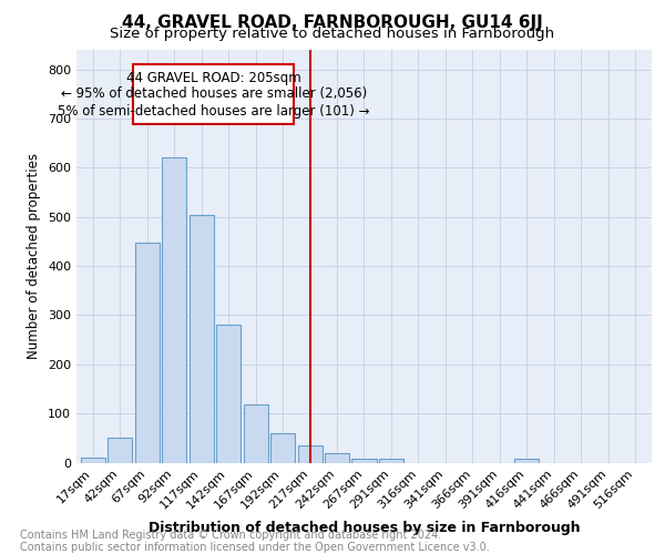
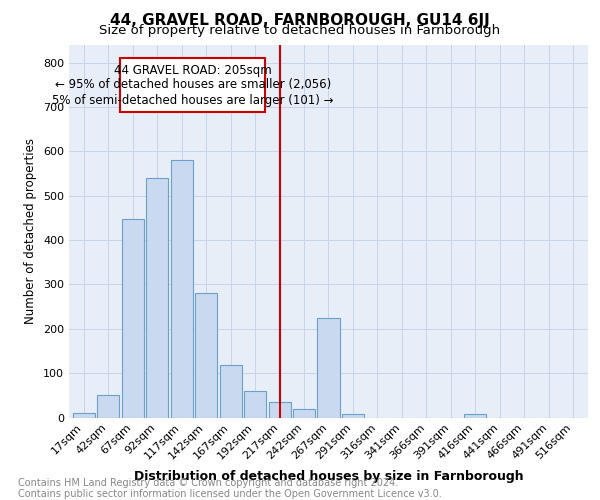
92sqm: 622 -> 540
117sqm: 505 -> 580
267sqm: 8 -> 225
